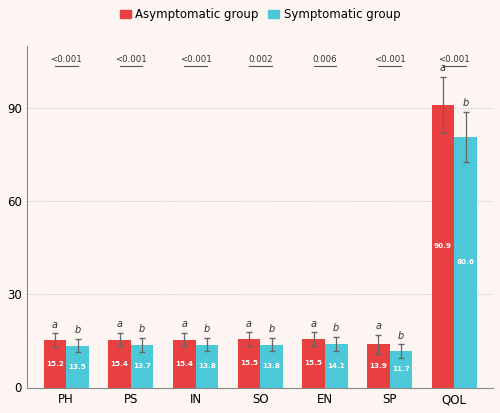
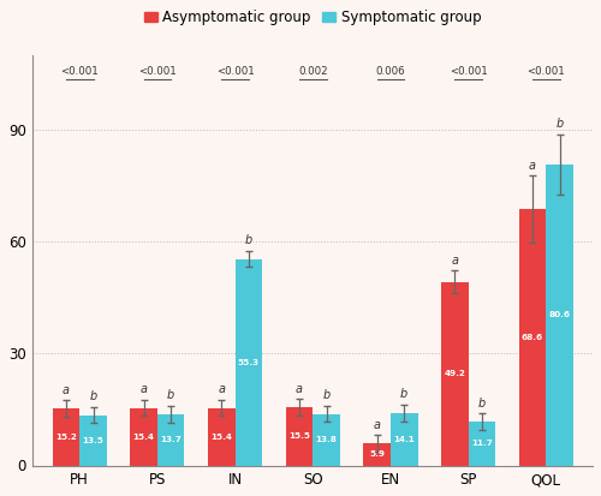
Symptomatic group/IN: 13.8 -> 55.3
Asymptomatic group/EN: 15.5 -> 5.9
Asymptomatic group/SP: 13.9 -> 49.2
Asymptomatic group/QOL: 90.9 -> 68.6
